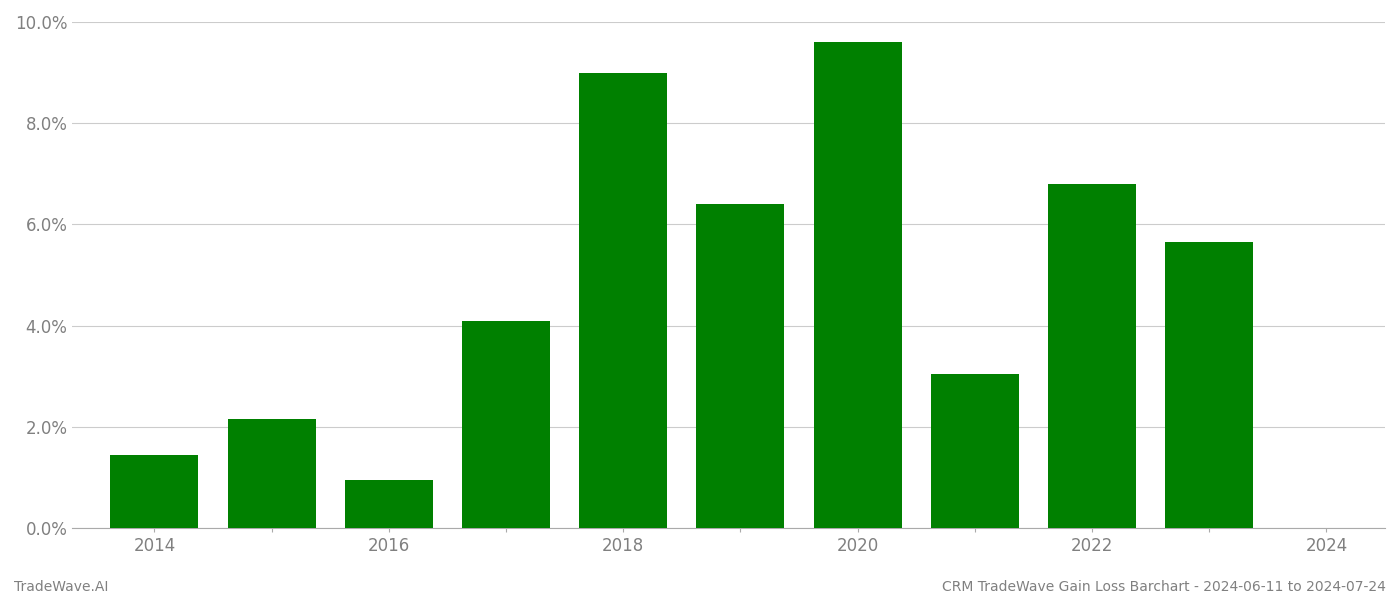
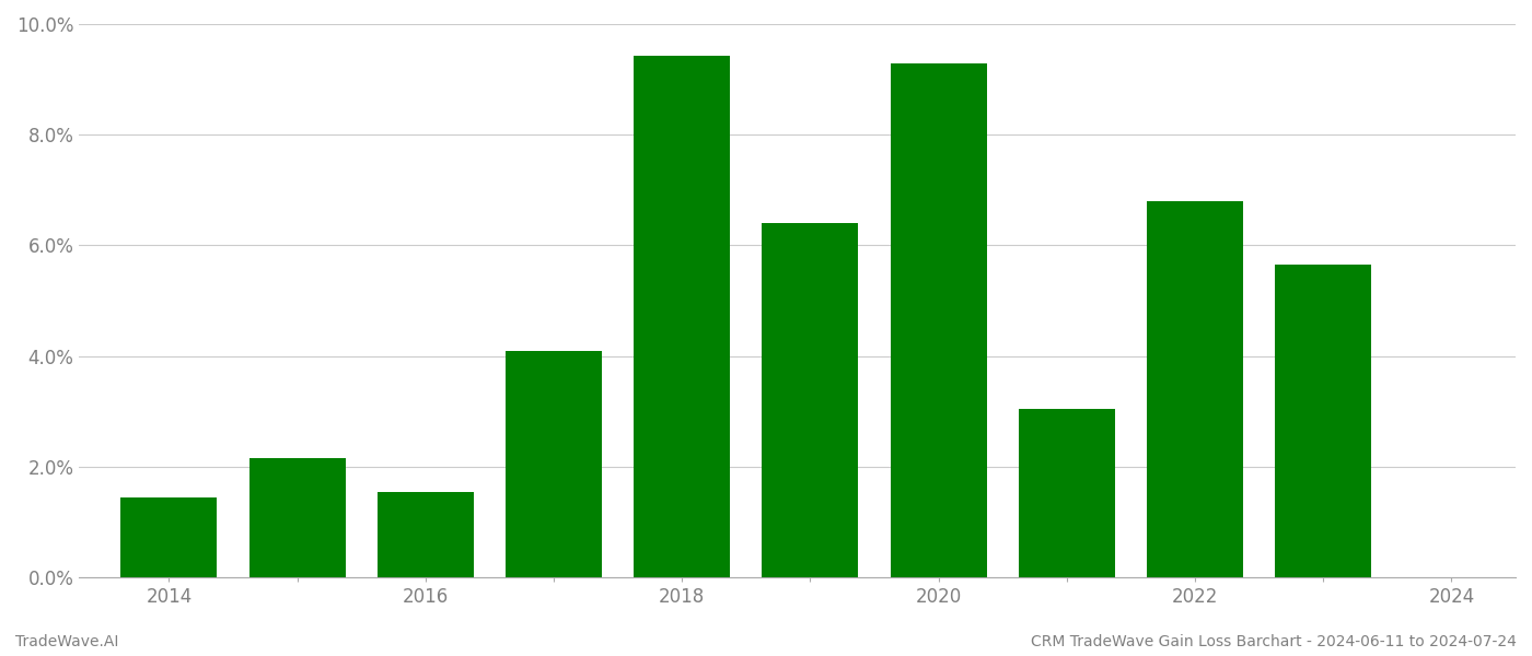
2016: 0.95% -> 1.54%
2018: 9.00% -> 9.42%
2020: 9.60% -> 9.28%
